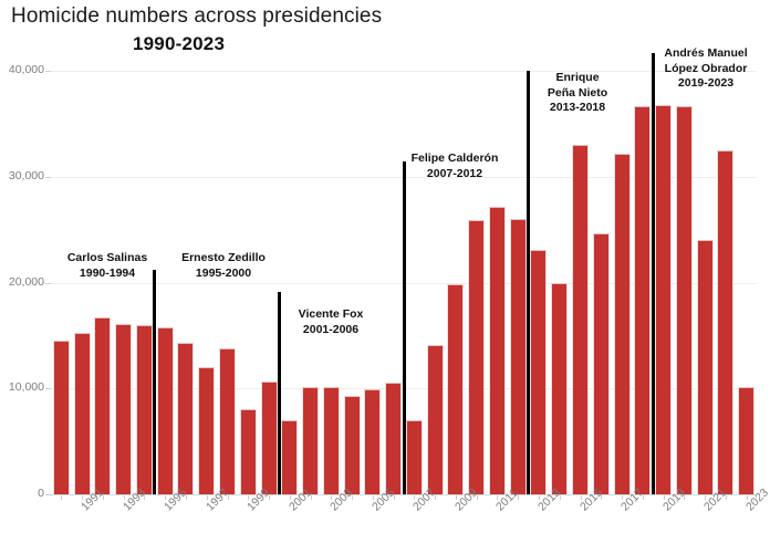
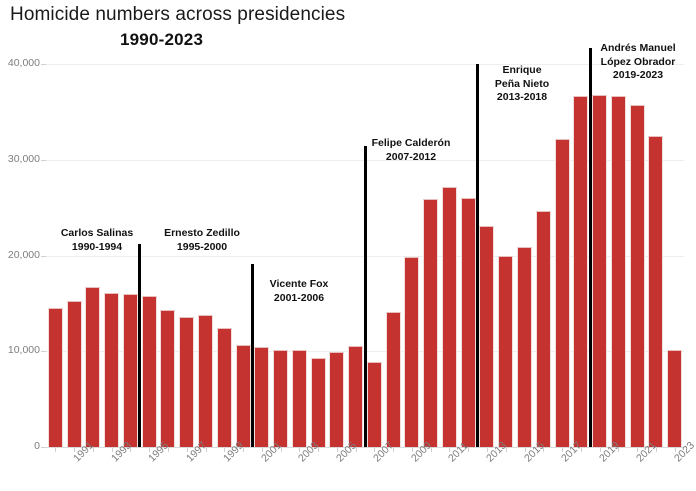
1997: 12000 -> 14000
1999: 8000 -> 12000
2001: 7000 -> 10000
2007: 7000 -> 9000
2015: 33000 -> 21000
2021: 24000 -> 36000
